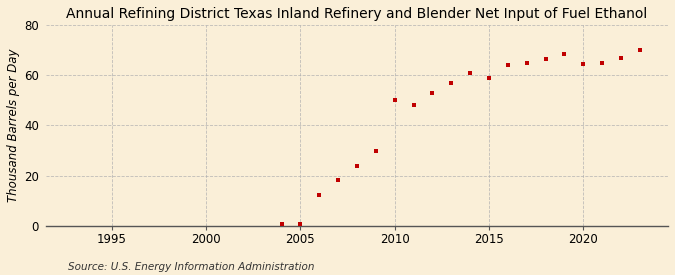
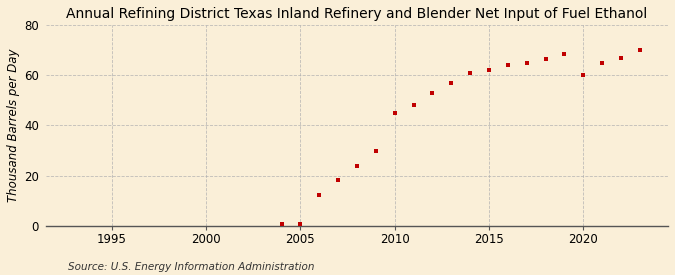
2010: 50.0 -> 45.0
2015: 59.0 -> 62.0
2020: 64.5 -> 60.0
